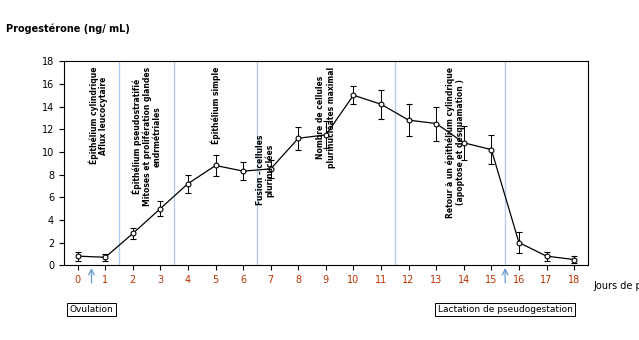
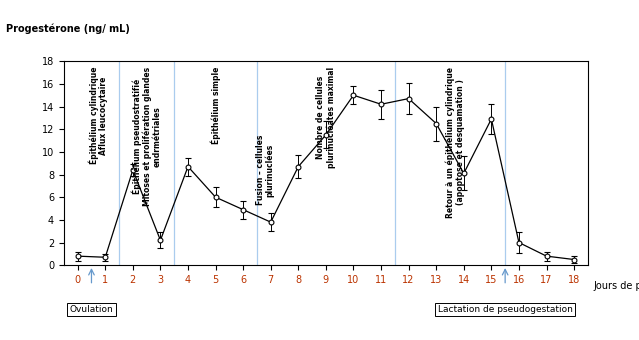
2: 2.8 -> 8.4
3: 5.0 -> 2.2
4: 7.2 -> 8.7
5: 8.8 -> 6.0
6: 8.3 -> 4.9
7: 8.5 -> 3.8
8: 11.2 -> 8.7
12: 12.8 -> 14.7
14: 10.8 -> 8.1
15: 10.2 -> 12.9
